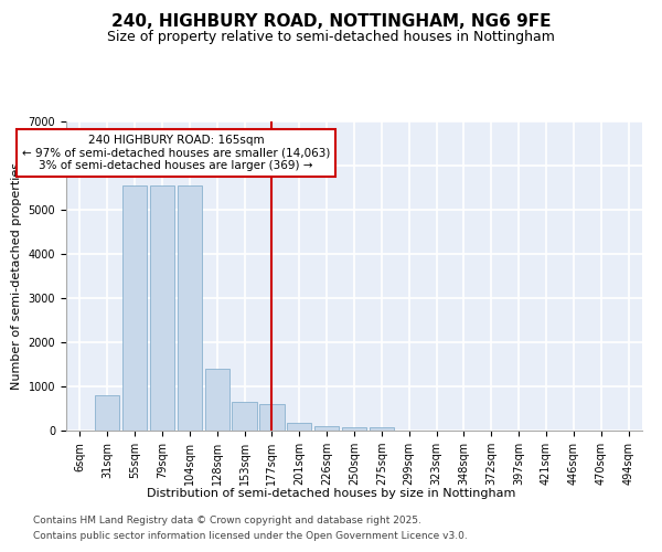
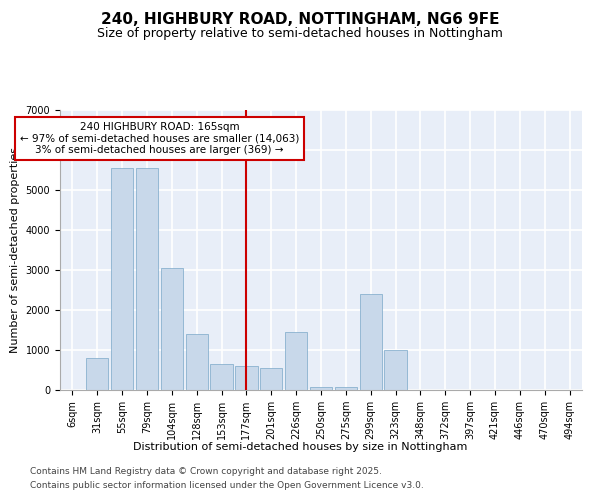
104sqm: 5560 -> 3050
201sqm: 170 -> 550
226sqm: 90 -> 1450
299sqm: 10 -> 2400
323sqm: 0 -> 1000
